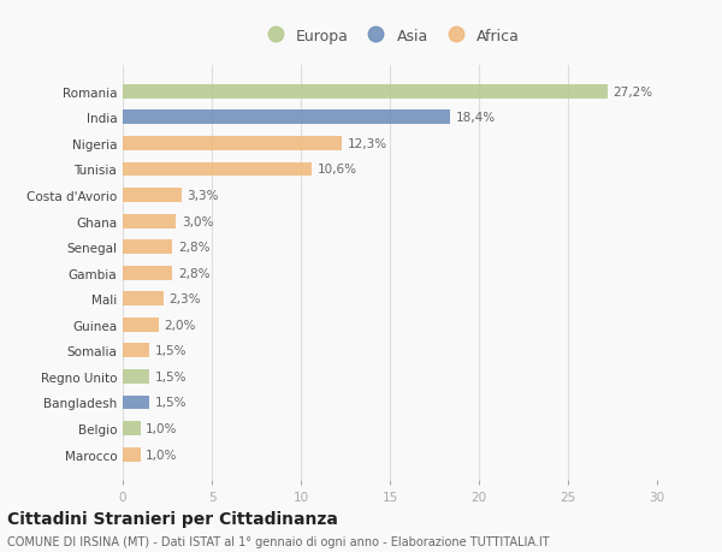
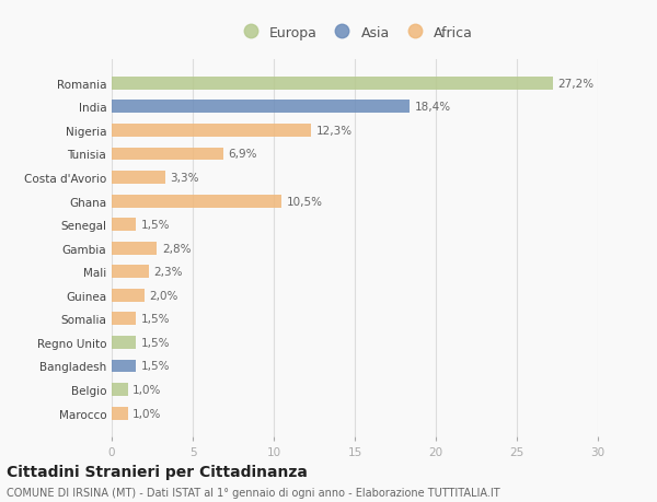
Tunisia: 10,6% -> 6,9%
Ghana: 3,0% -> 10,5%
Senegal: 2,8% -> 1,5%
